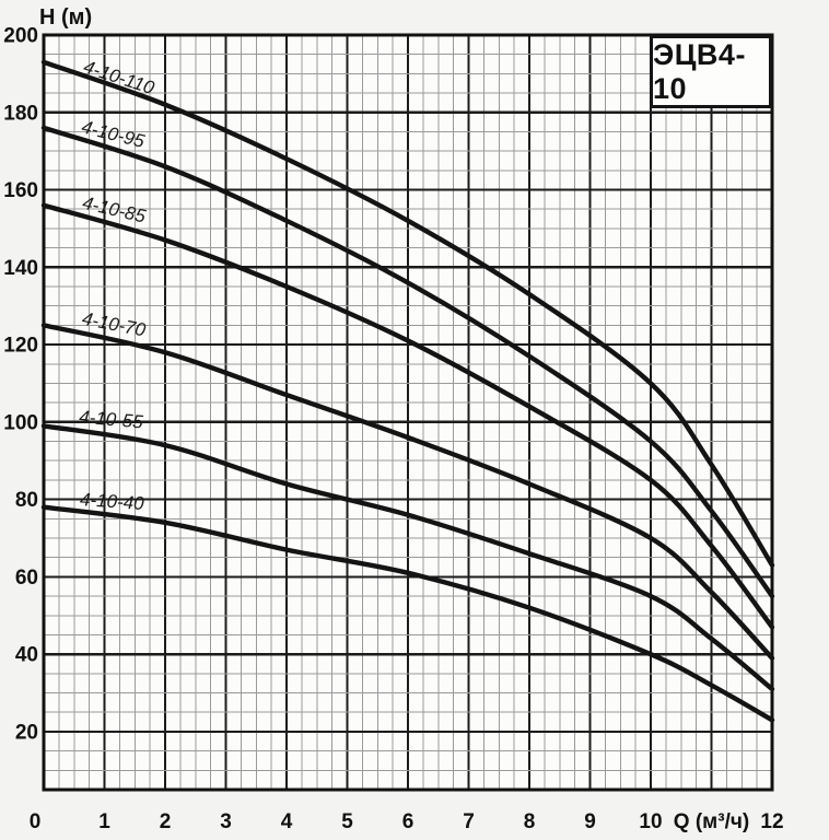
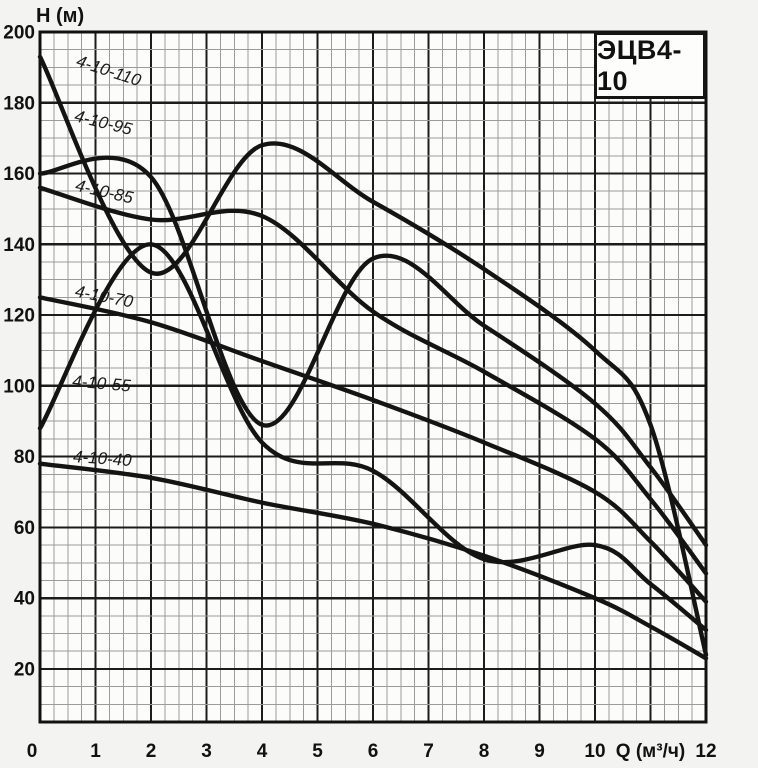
4-10-95/0: 176 -> 160
4-10-55/0: 99 -> 88
4-10-110/2: 182 -> 132
4-10-95/2: 166 -> 159
4-10-55/2: 94 -> 140
4-10-95/4: 152 -> 89
4-10-85/4: 135 -> 148
4-10-55/8: 66 -> 51
4-10-110/12: 63 -> 24
